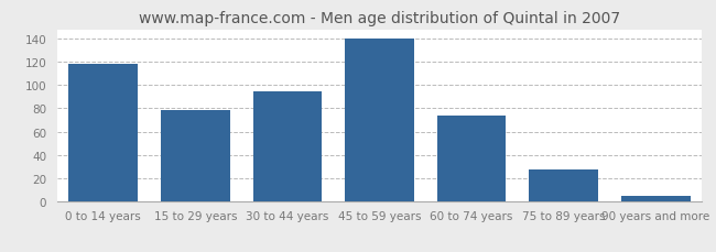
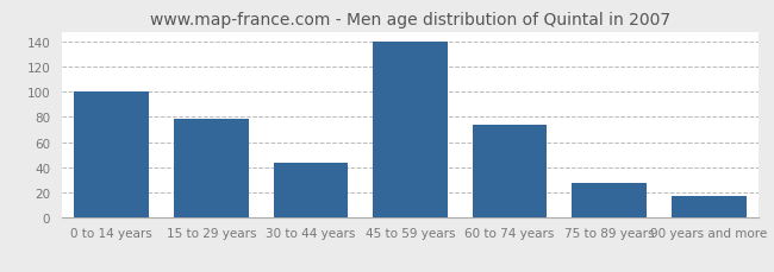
0 to 14 years: 118 -> 100
30 to 44 years: 95 -> 44
90 years and more: 5 -> 17
